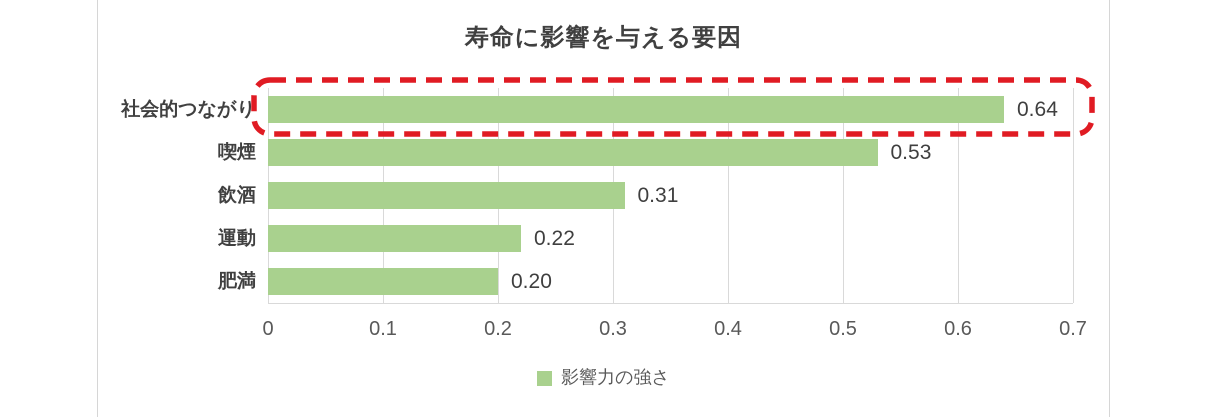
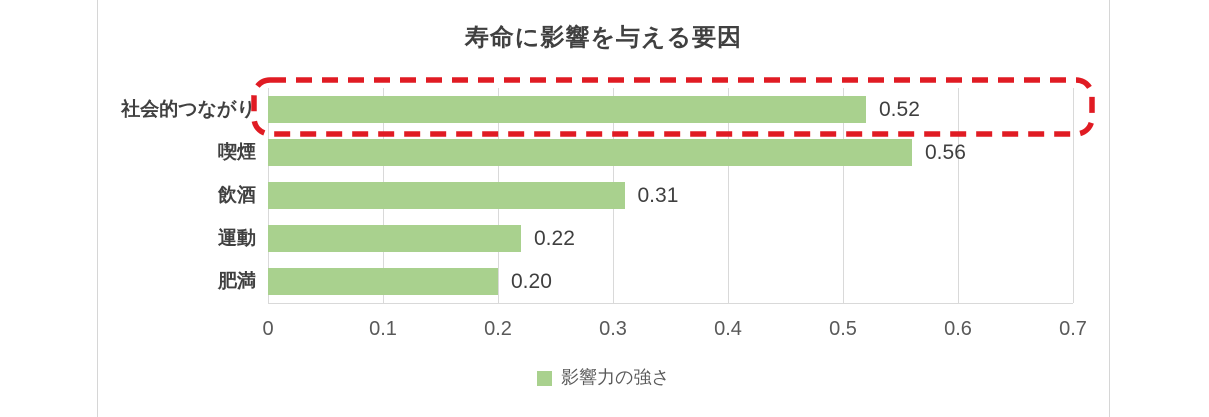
社会的つながり: 0.64 -> 0.52
喫煙: 0.53 -> 0.56
